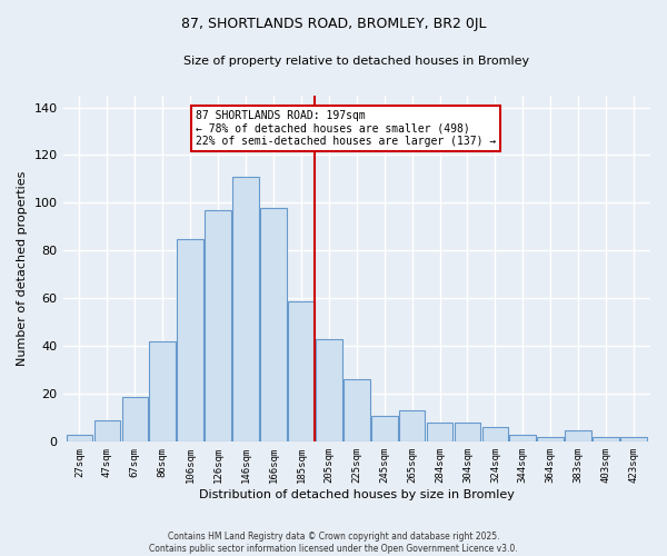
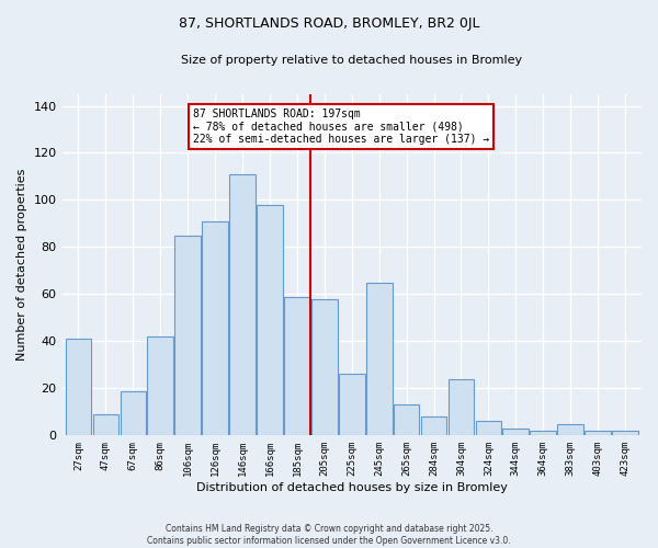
27sqm: 3 -> 41
126sqm: 97 -> 91
205sqm: 43 -> 58
245sqm: 11 -> 65
304sqm: 8 -> 24
